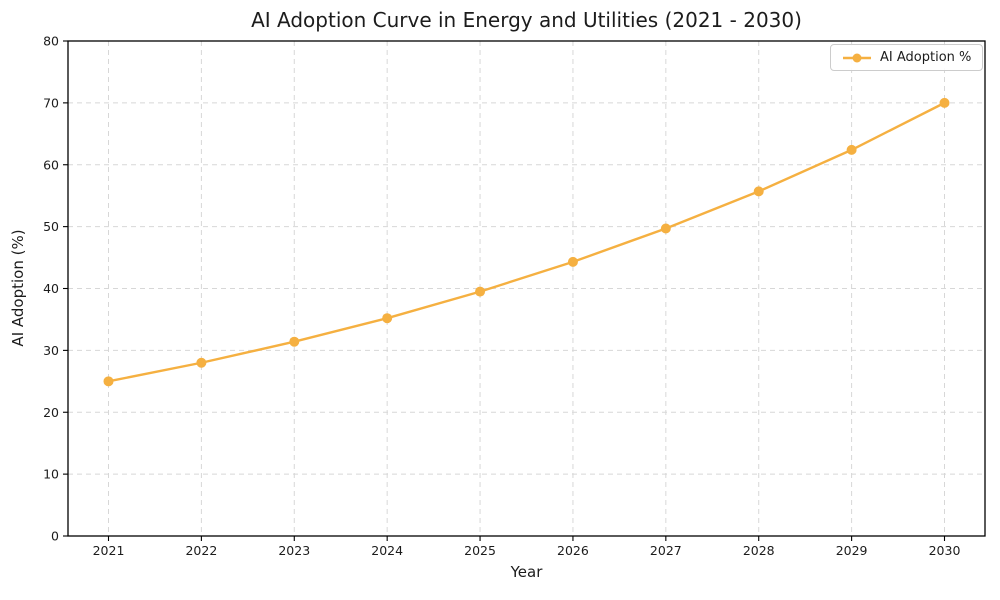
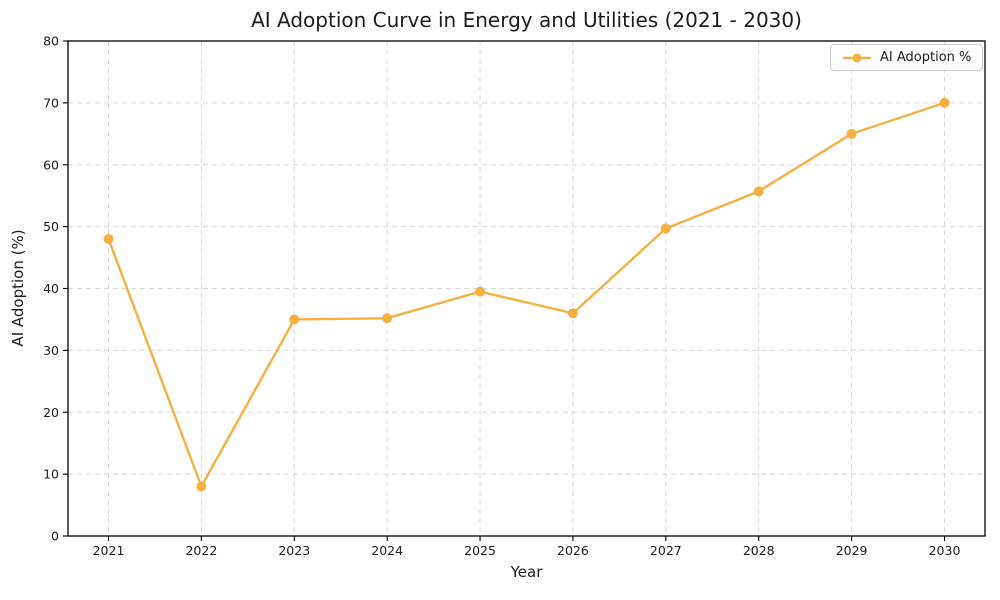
2021: 25 -> 48
2022: 28 -> 8
2023: 31 -> 35
2026: 44 -> 36
2029: 62 -> 65
